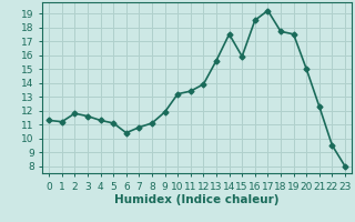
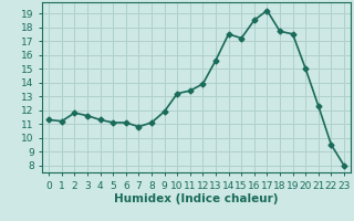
6: 10.4 -> 11.1
15: 15.9 -> 17.2
